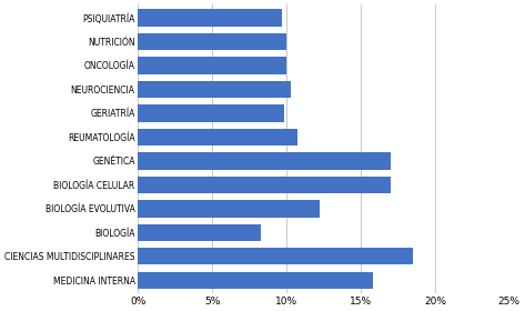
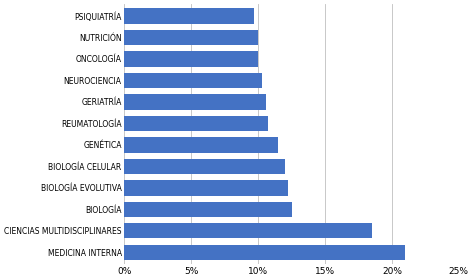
GERIATRÍA: 9.8% -> 10.6%
GENÉTICA: 17.0% -> 11.5%
BIOLOGÍA CELULAR: 17.0% -> 12.0%
BIOLOGÍA: 8.3% -> 12.5%
MEDICINA INTERNA: 15.8% -> 21.0%
